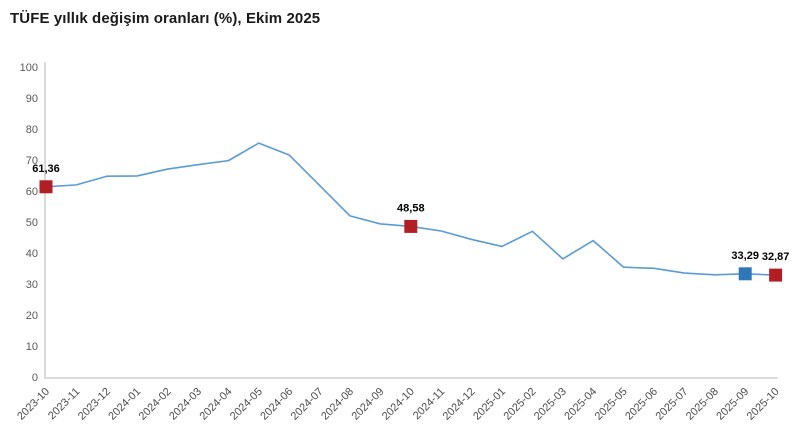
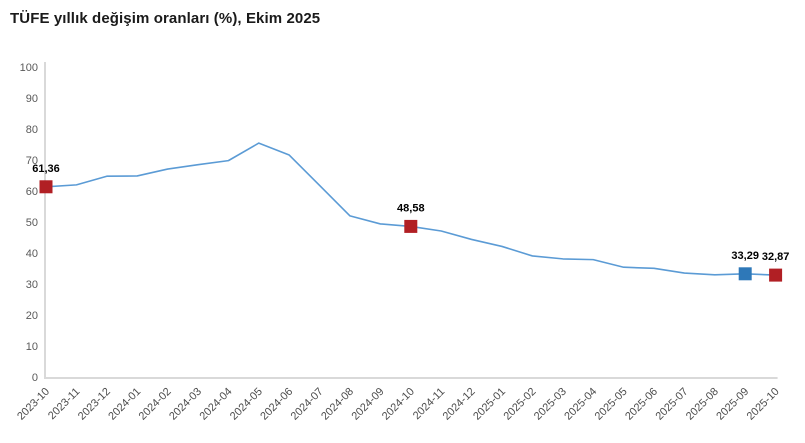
2025-02: 47 -> 39
2025-04: 44 -> 38
